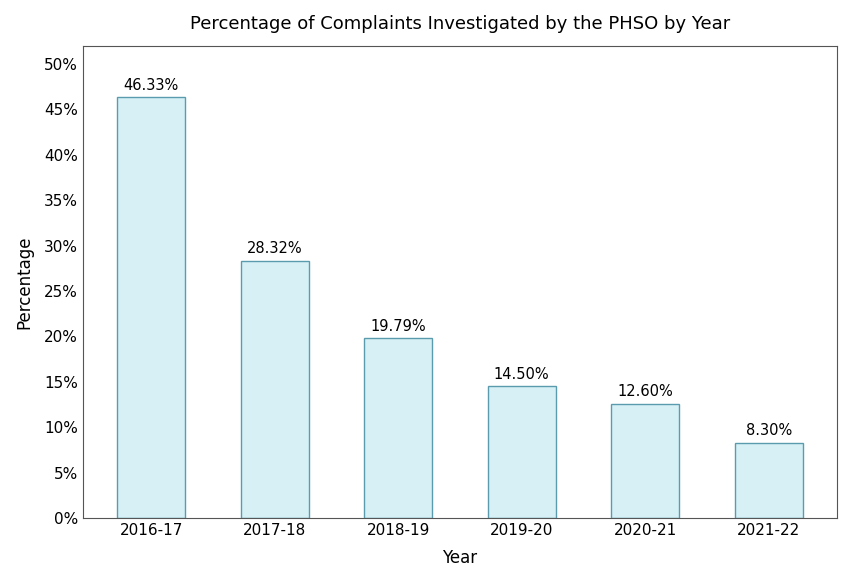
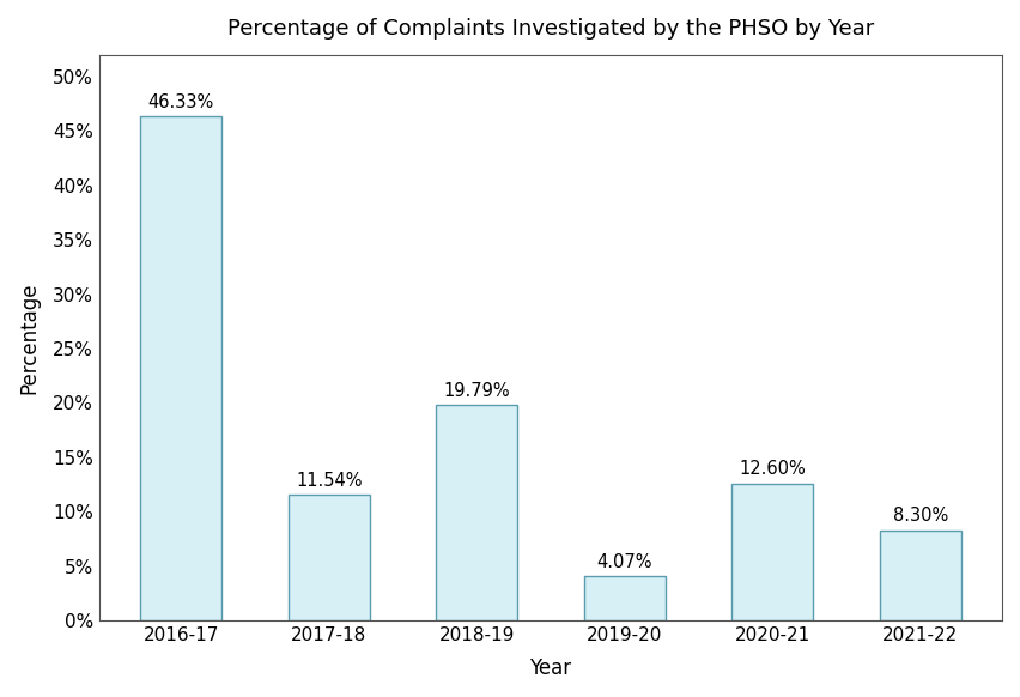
2017-18: 28.32% -> 11.54%
2019-20: 14.50% -> 4.07%
